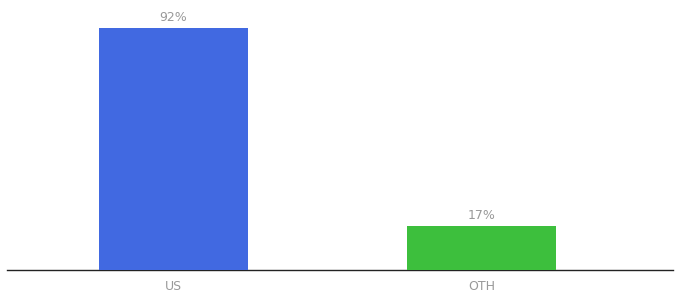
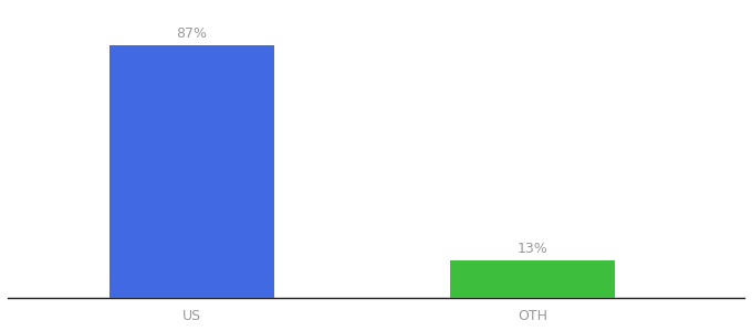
US: 92% -> 87%
OTH: 17% -> 13%
